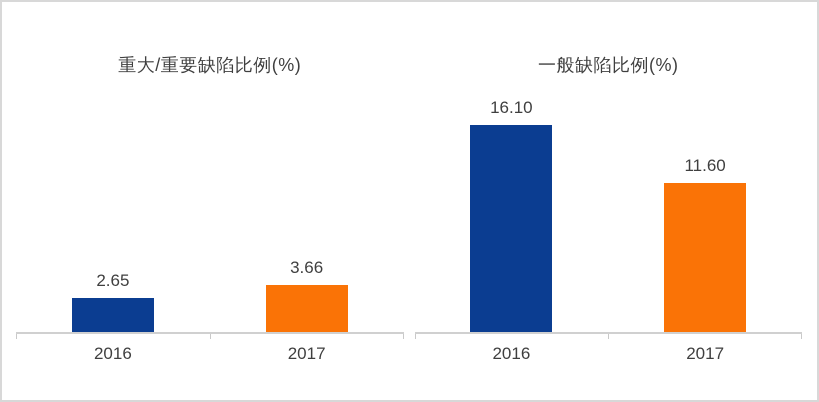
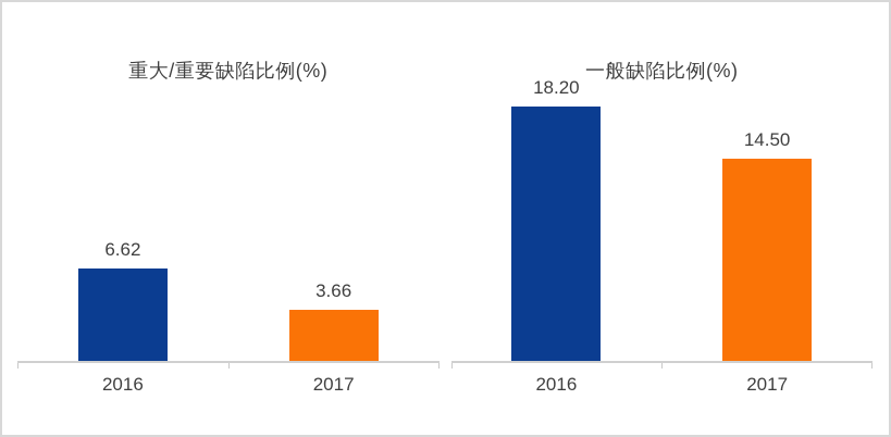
重大/重要缺陷比例(%)/2016: 2.65 -> 6.62
一般缺陷比例(%)/2016: 16.10 -> 18.20
一般缺陷比例(%)/2017: 11.60 -> 14.50
